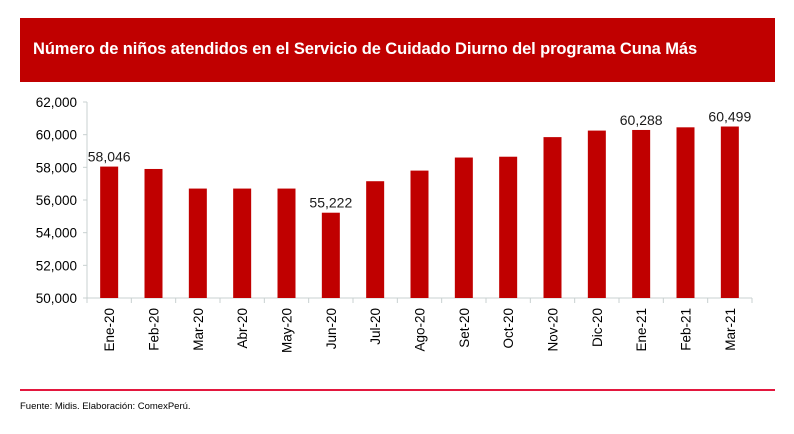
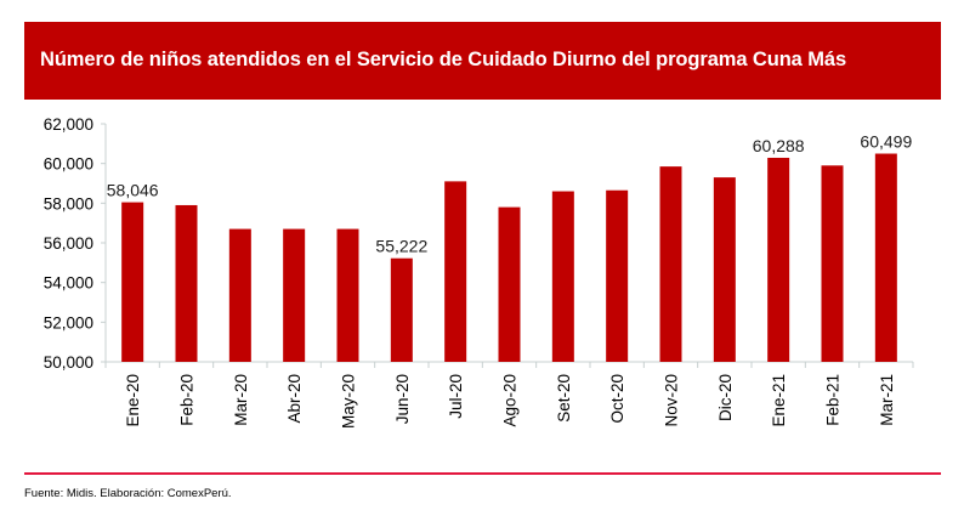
Jul-20: 57200 -> 59100
Dic-20: 60200 -> 59300
Feb-21: 60400 -> 59900
